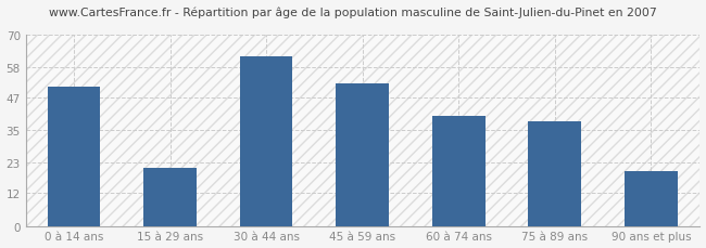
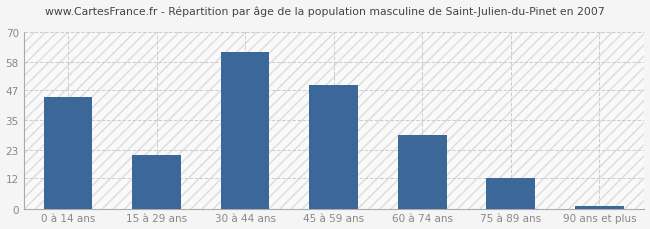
0 à 14 ans: 51 -> 44
45 à 59 ans: 52 -> 49
60 à 74 ans: 40 -> 29
75 à 89 ans: 38 -> 12
90 ans et plus: 20 -> 1
